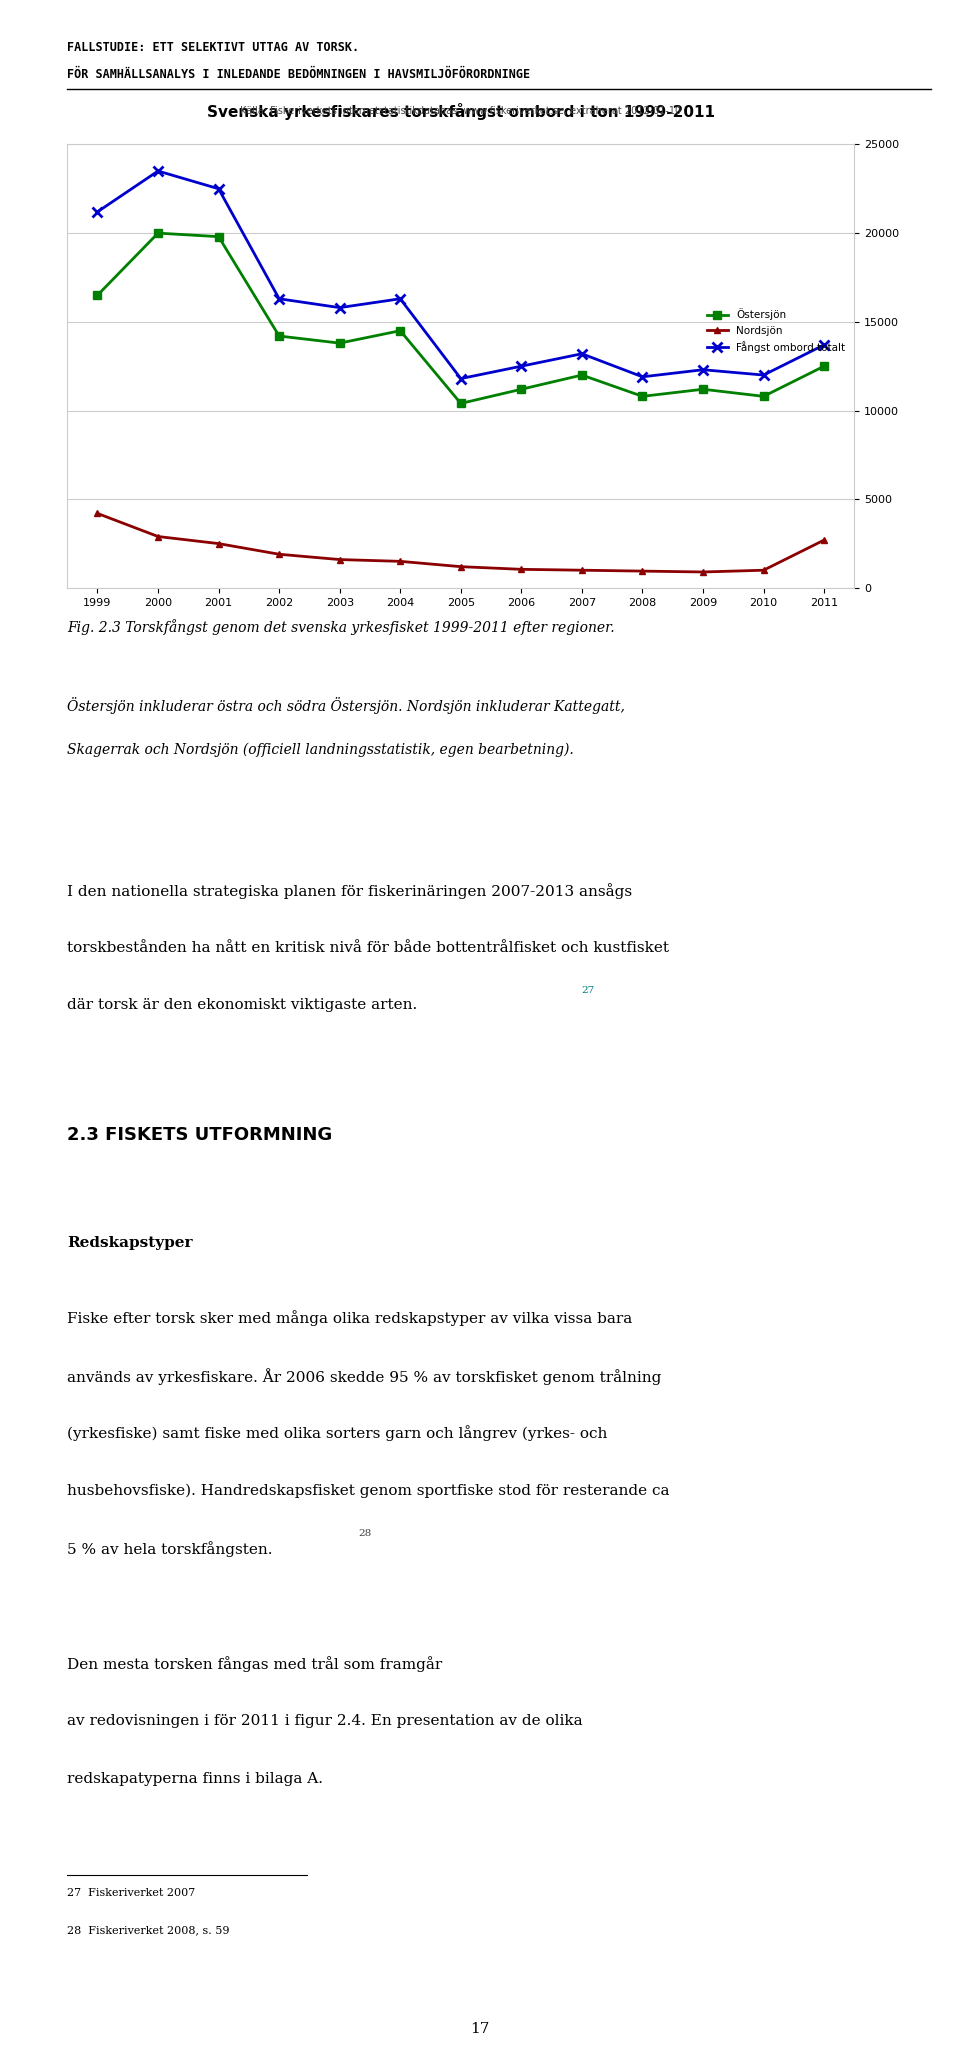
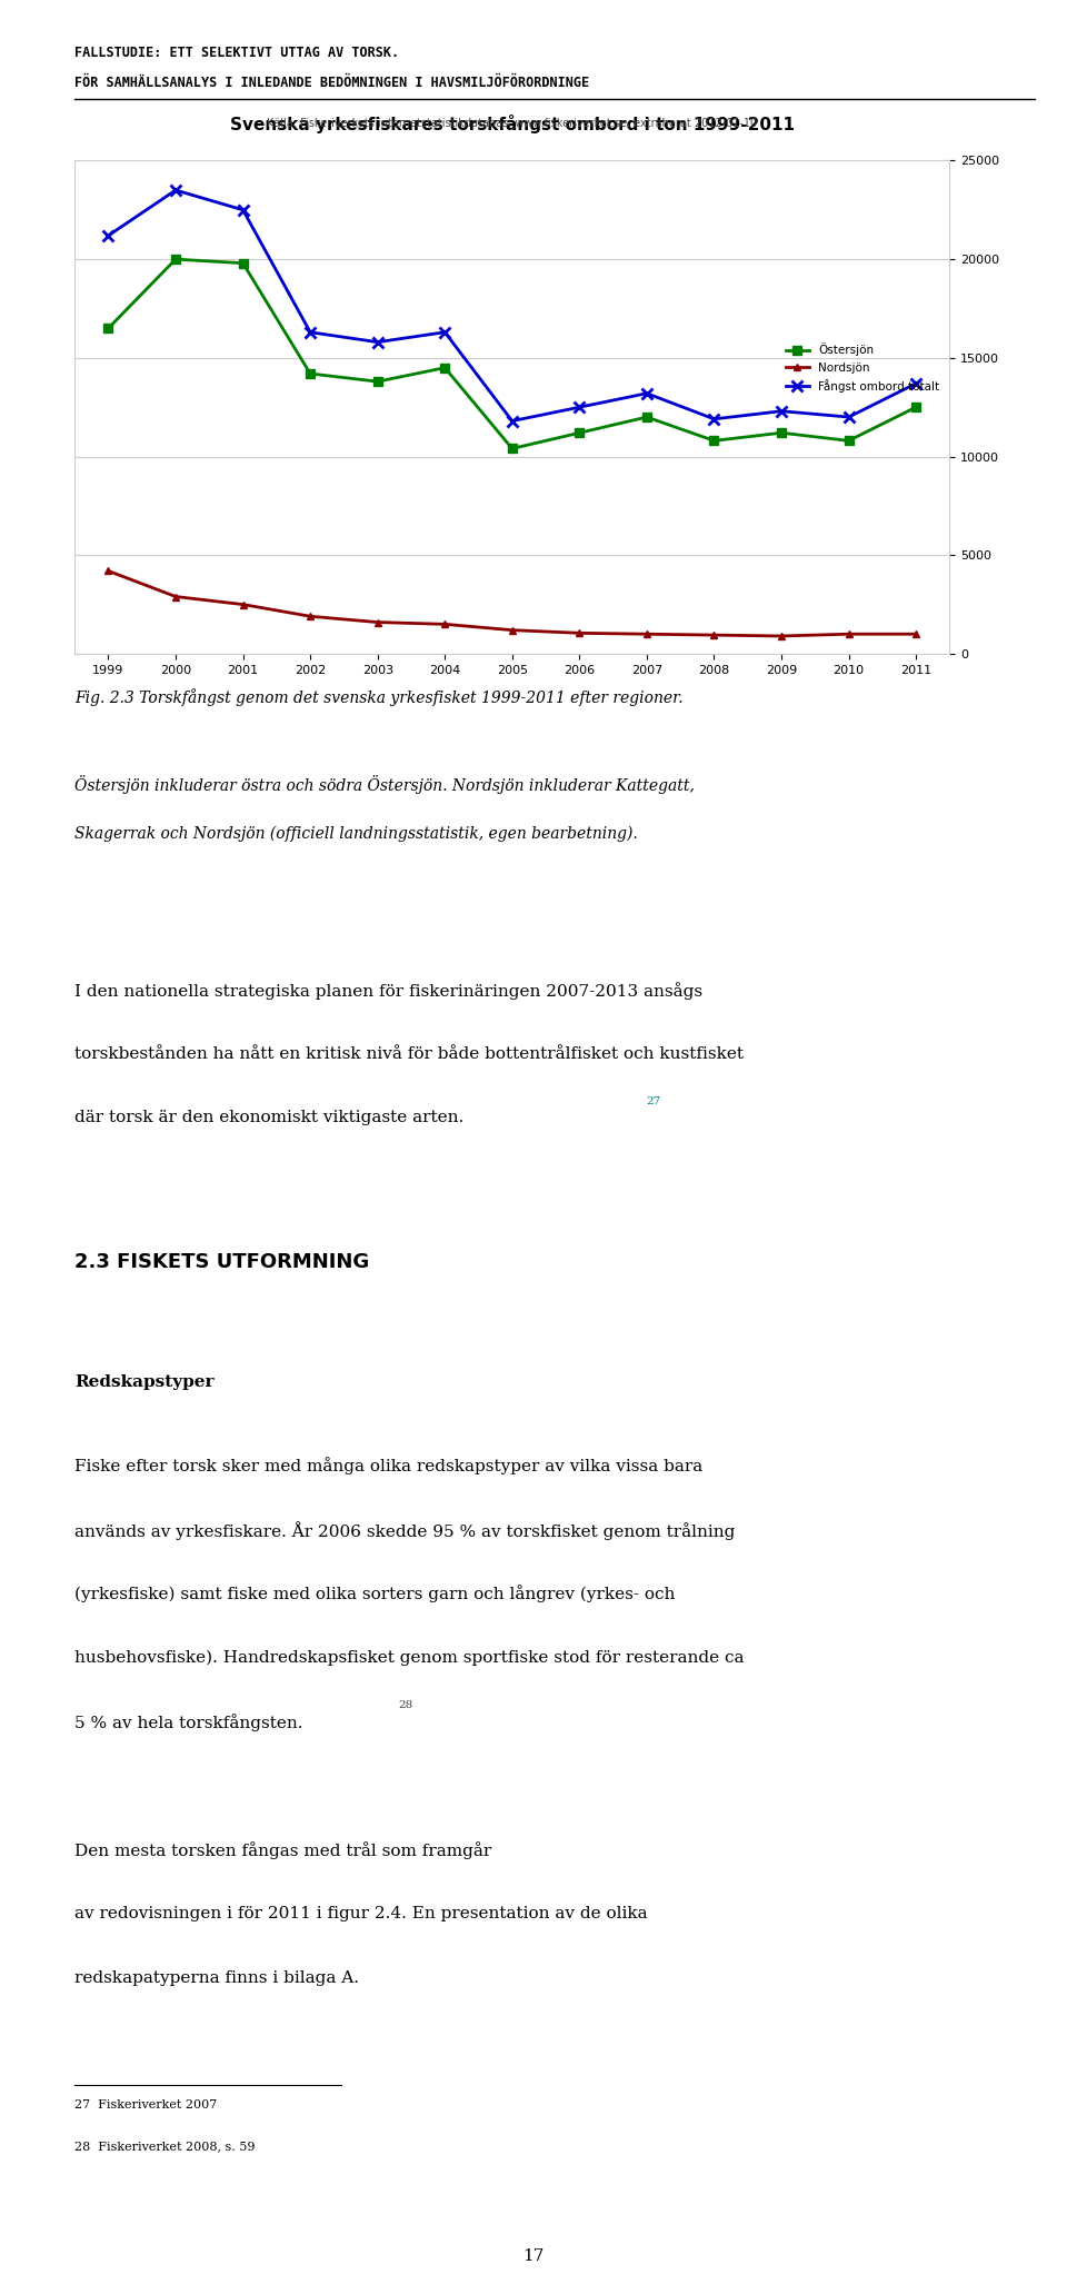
Nordsjön/2011: 2700 -> 1000
